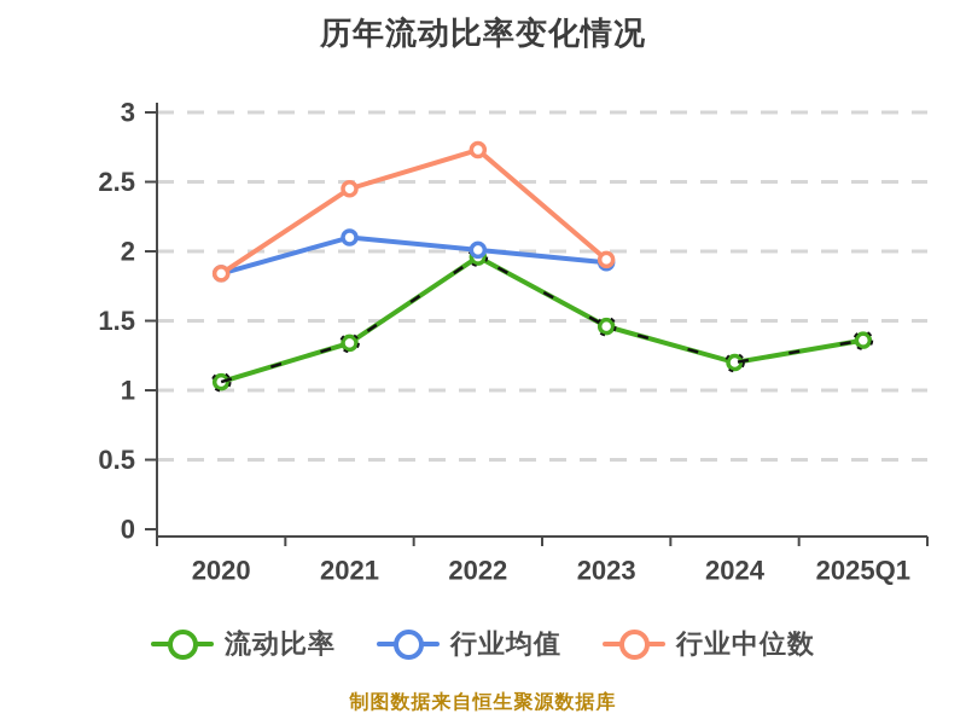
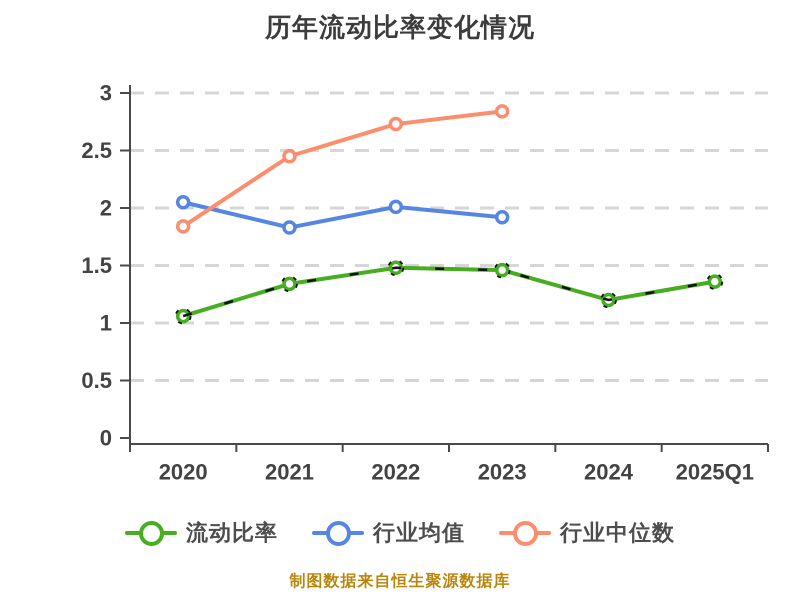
行业均值/2020: 1.84 -> 2.05
行业均值/2021: 2.10 -> 1.83
流动比率/2022: 1.96 -> 1.48
行业中位数/2023: 1.94 -> 2.84
